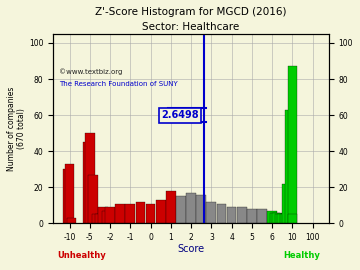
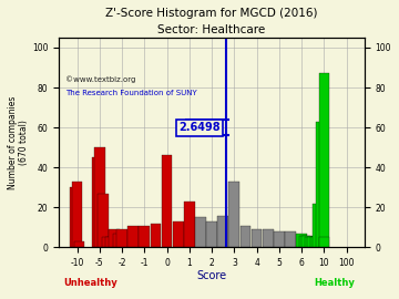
0: 11 -> 46
1: 18 -> 23
2: 17 -> 13
3: 12 -> 33
